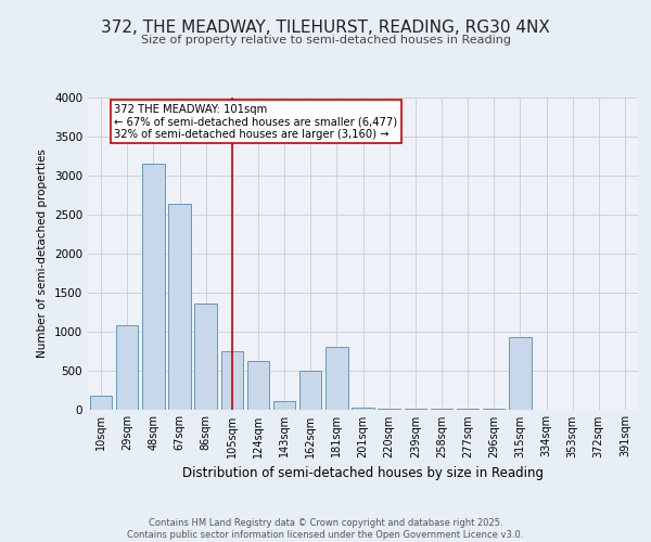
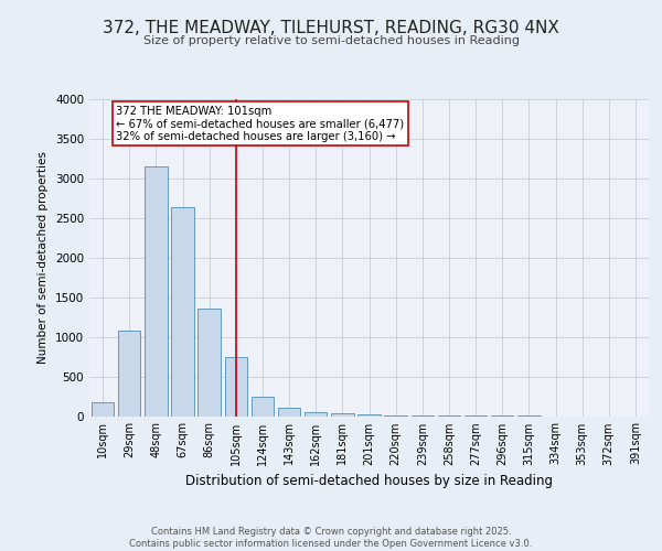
124sqm: 620 -> 250
162sqm: 500 -> 60
181sqm: 800 -> 30
315sqm: 920 -> 0
